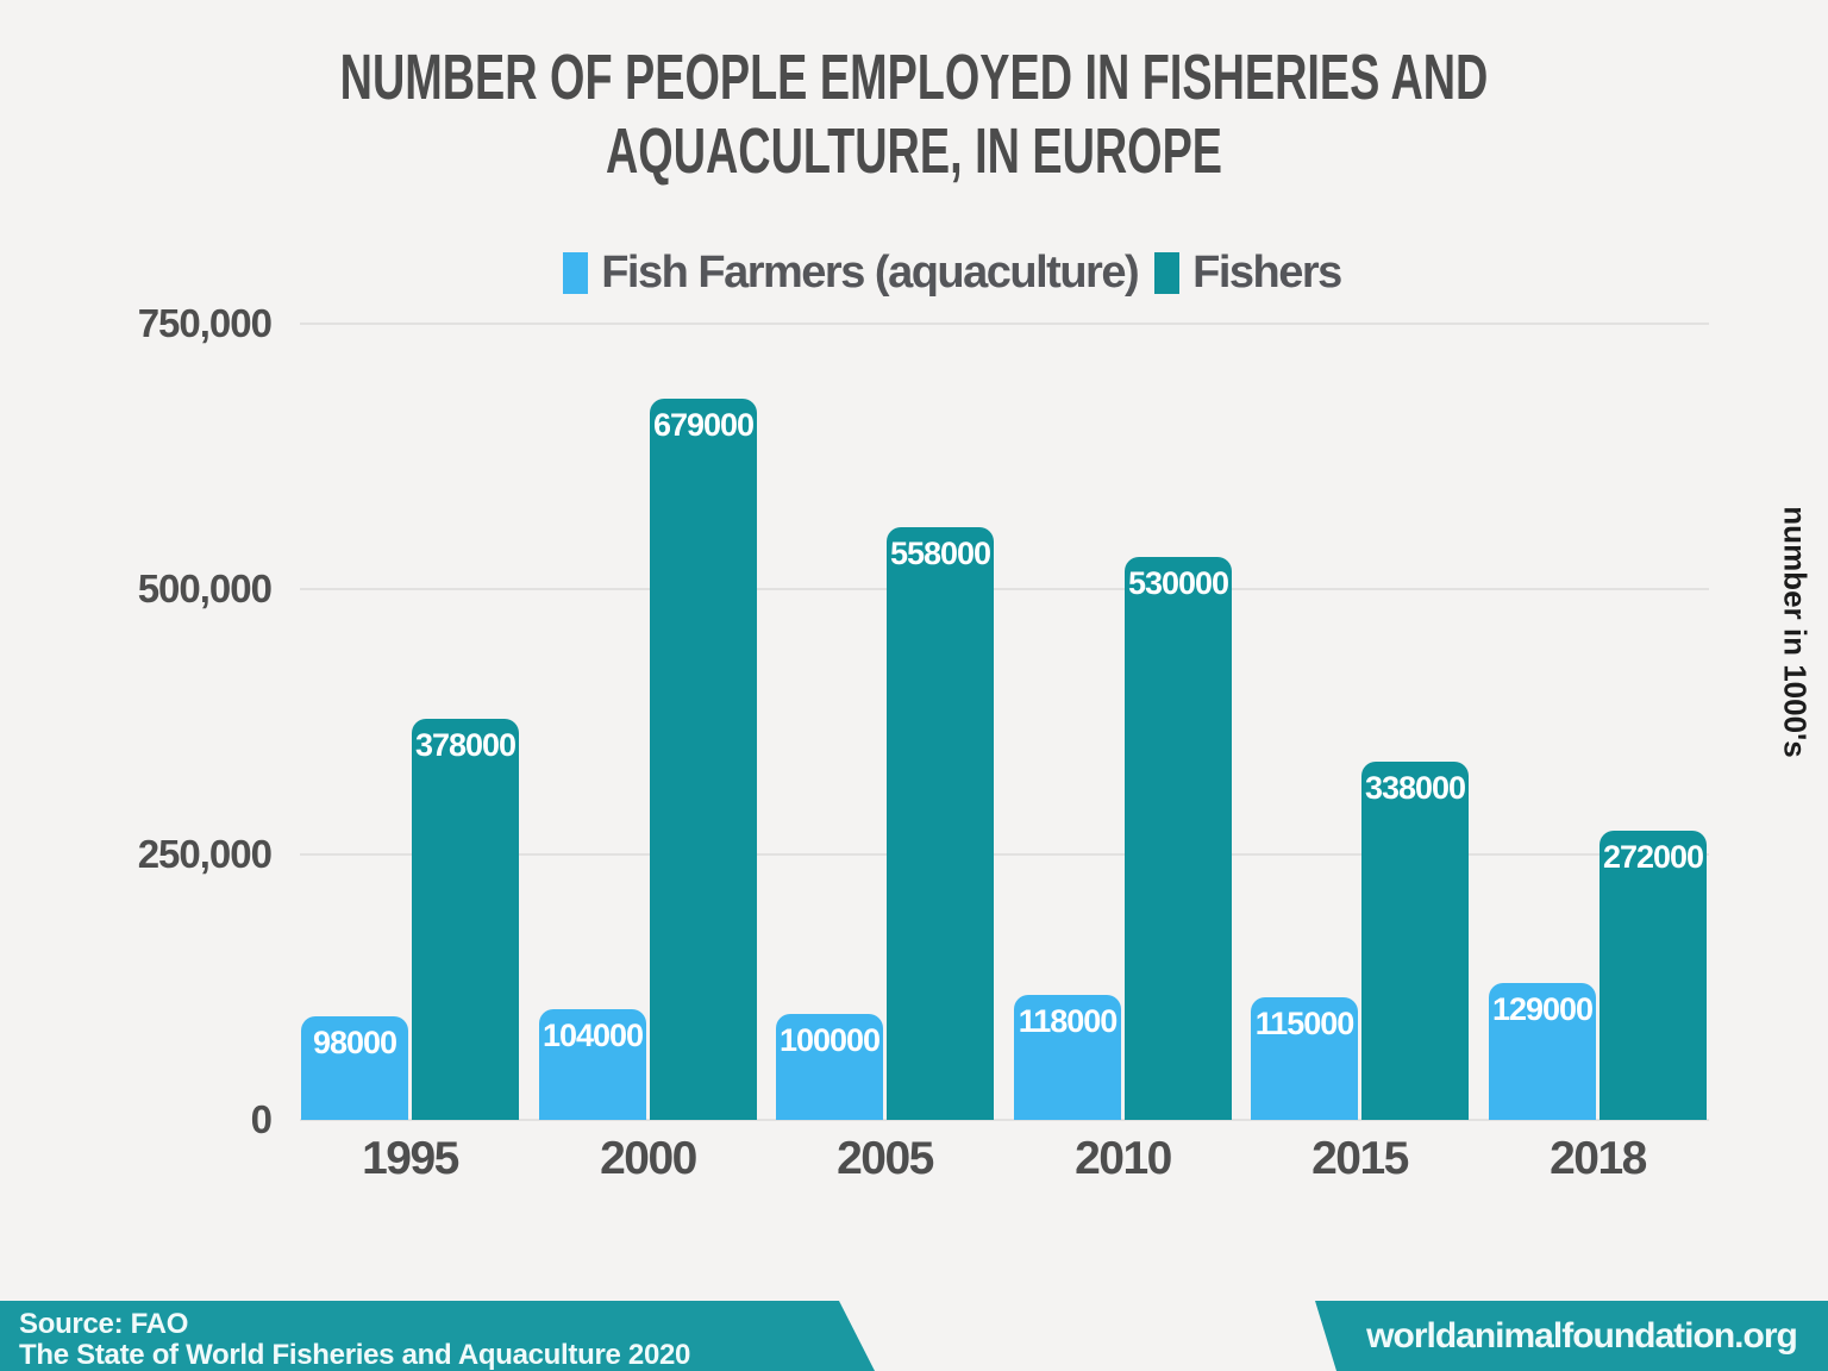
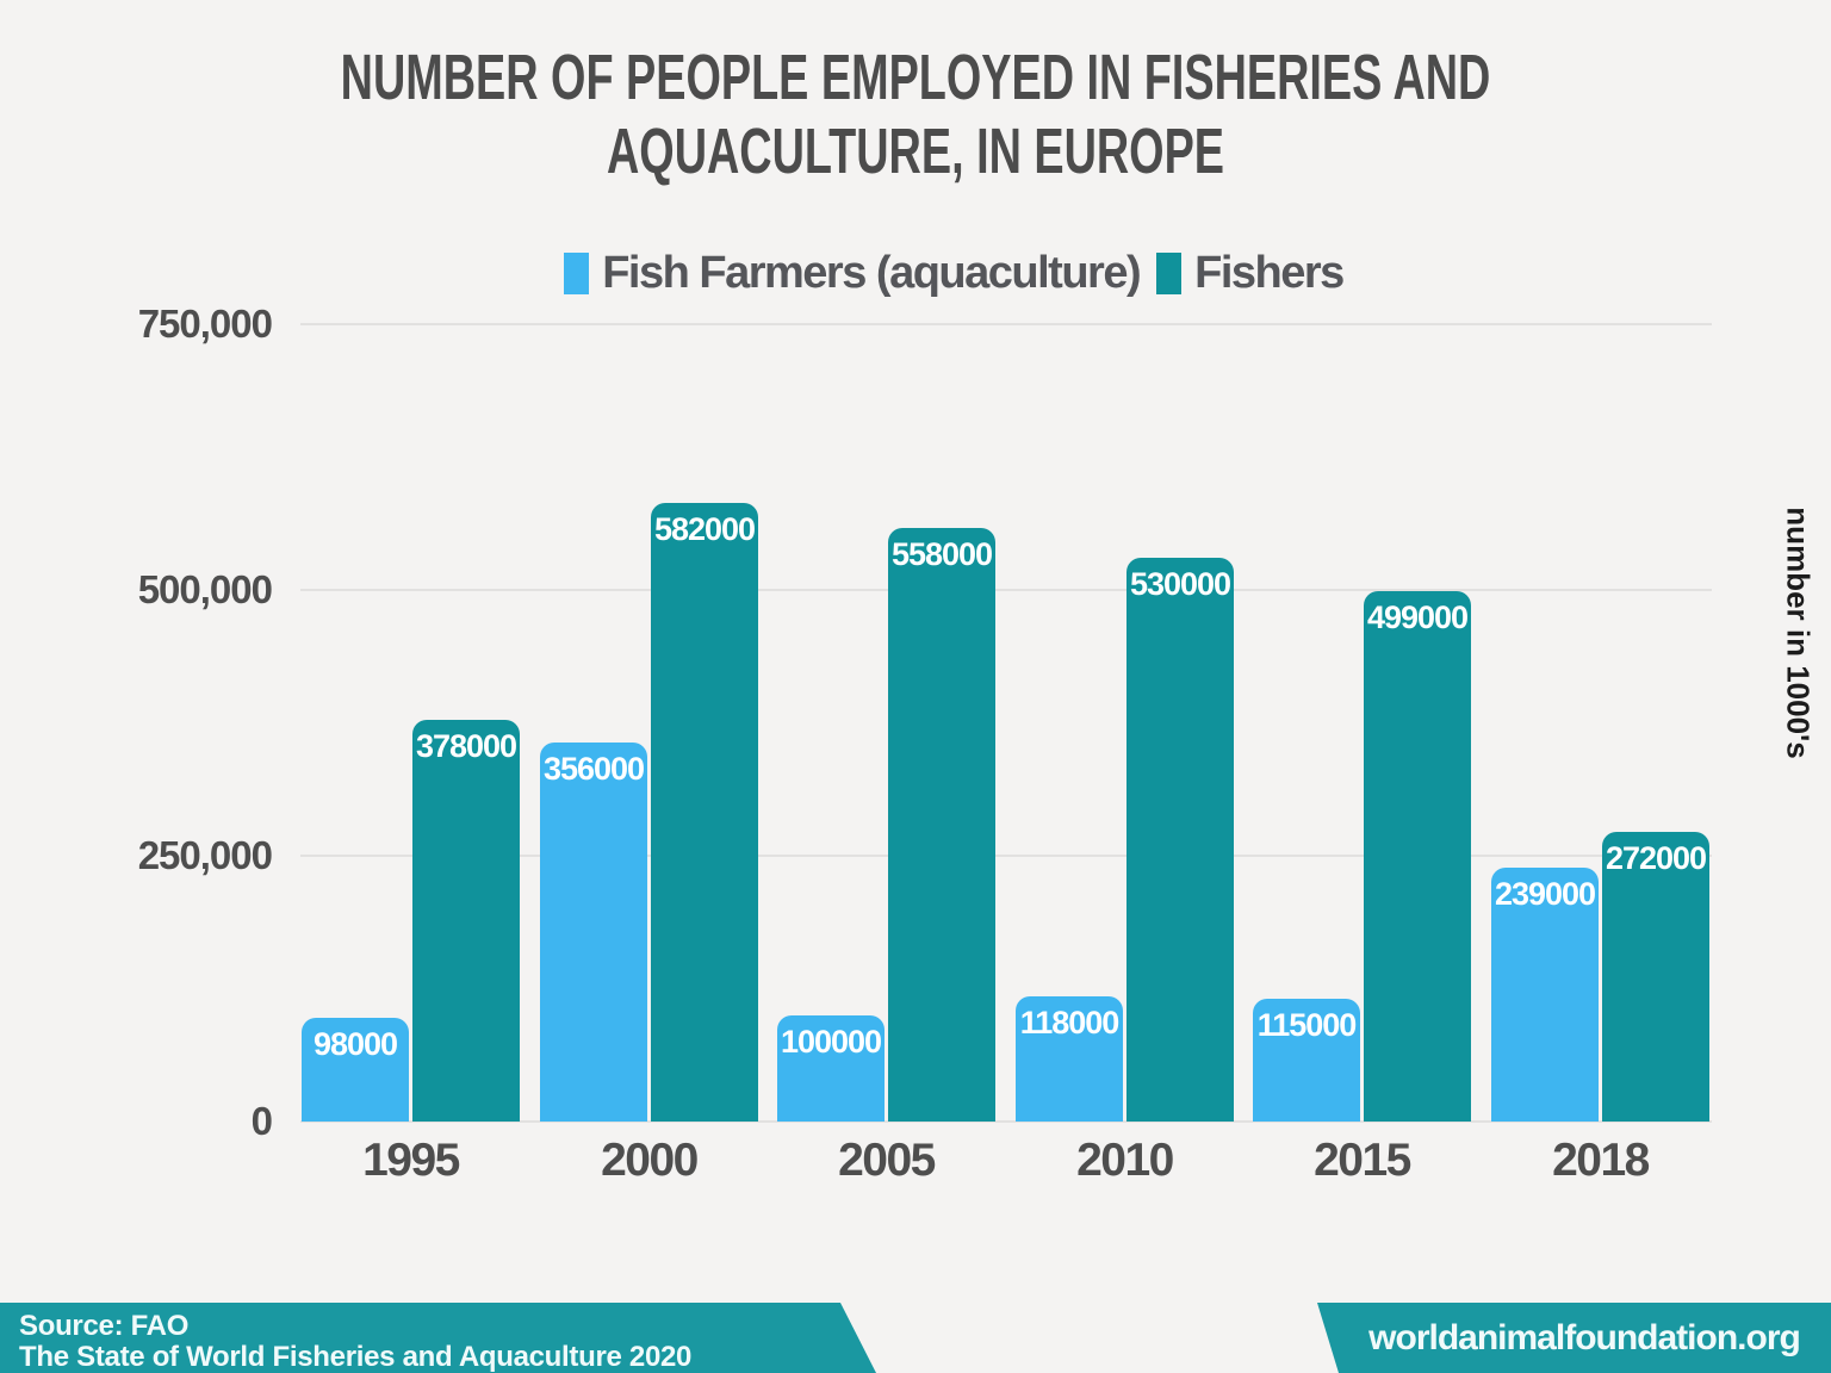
Fish Farmers (aquaculture)/2000: 104000 -> 356000
Fishers/2000: 679000 -> 582000
Fishers/2015: 338000 -> 499000
Fish Farmers (aquaculture)/2018: 129000 -> 239000
